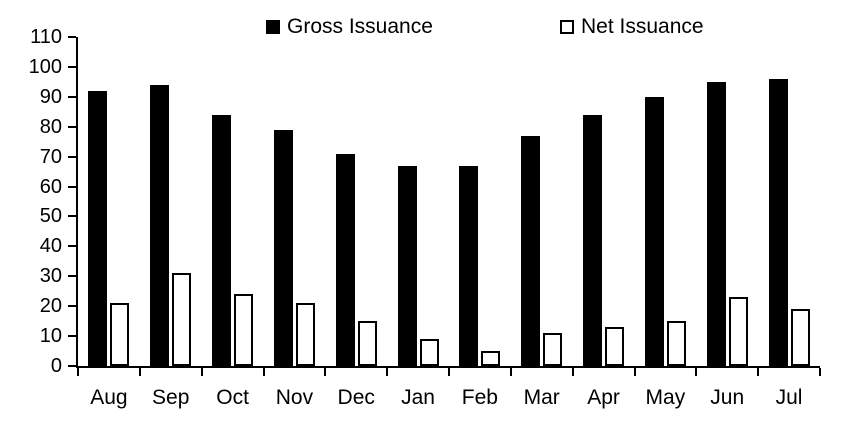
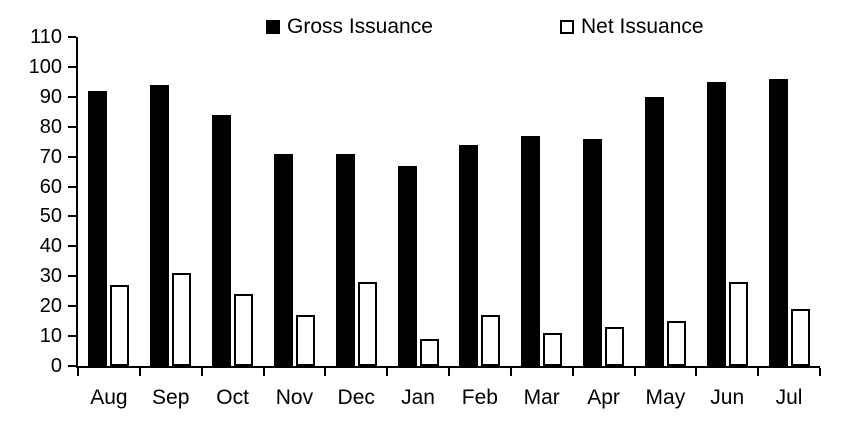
Net Issuance/Aug: 21 -> 27
Gross Issuance/Nov: 79 -> 71
Net Issuance/Nov: 21 -> 17
Net Issuance/Dec: 15 -> 28
Gross Issuance/Feb: 67 -> 74
Net Issuance/Feb: 5 -> 17
Gross Issuance/Apr: 84 -> 76
Net Issuance/Jun: 23 -> 28
